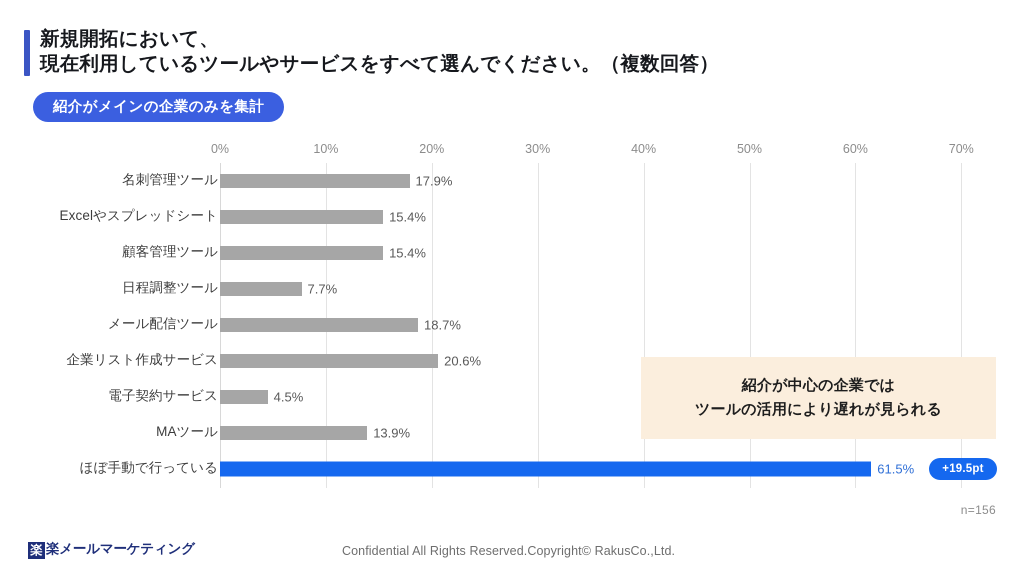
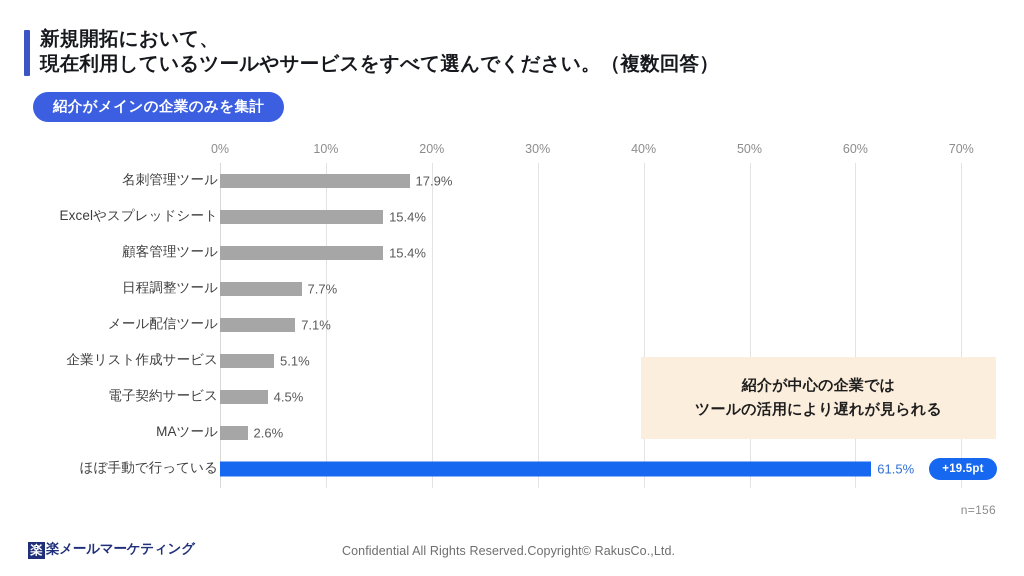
メール配信ツール: 18.7% -> 7.1%
企業リスト作成サービス: 20.6% -> 5.1%
MAツール: 13.9% -> 2.6%
